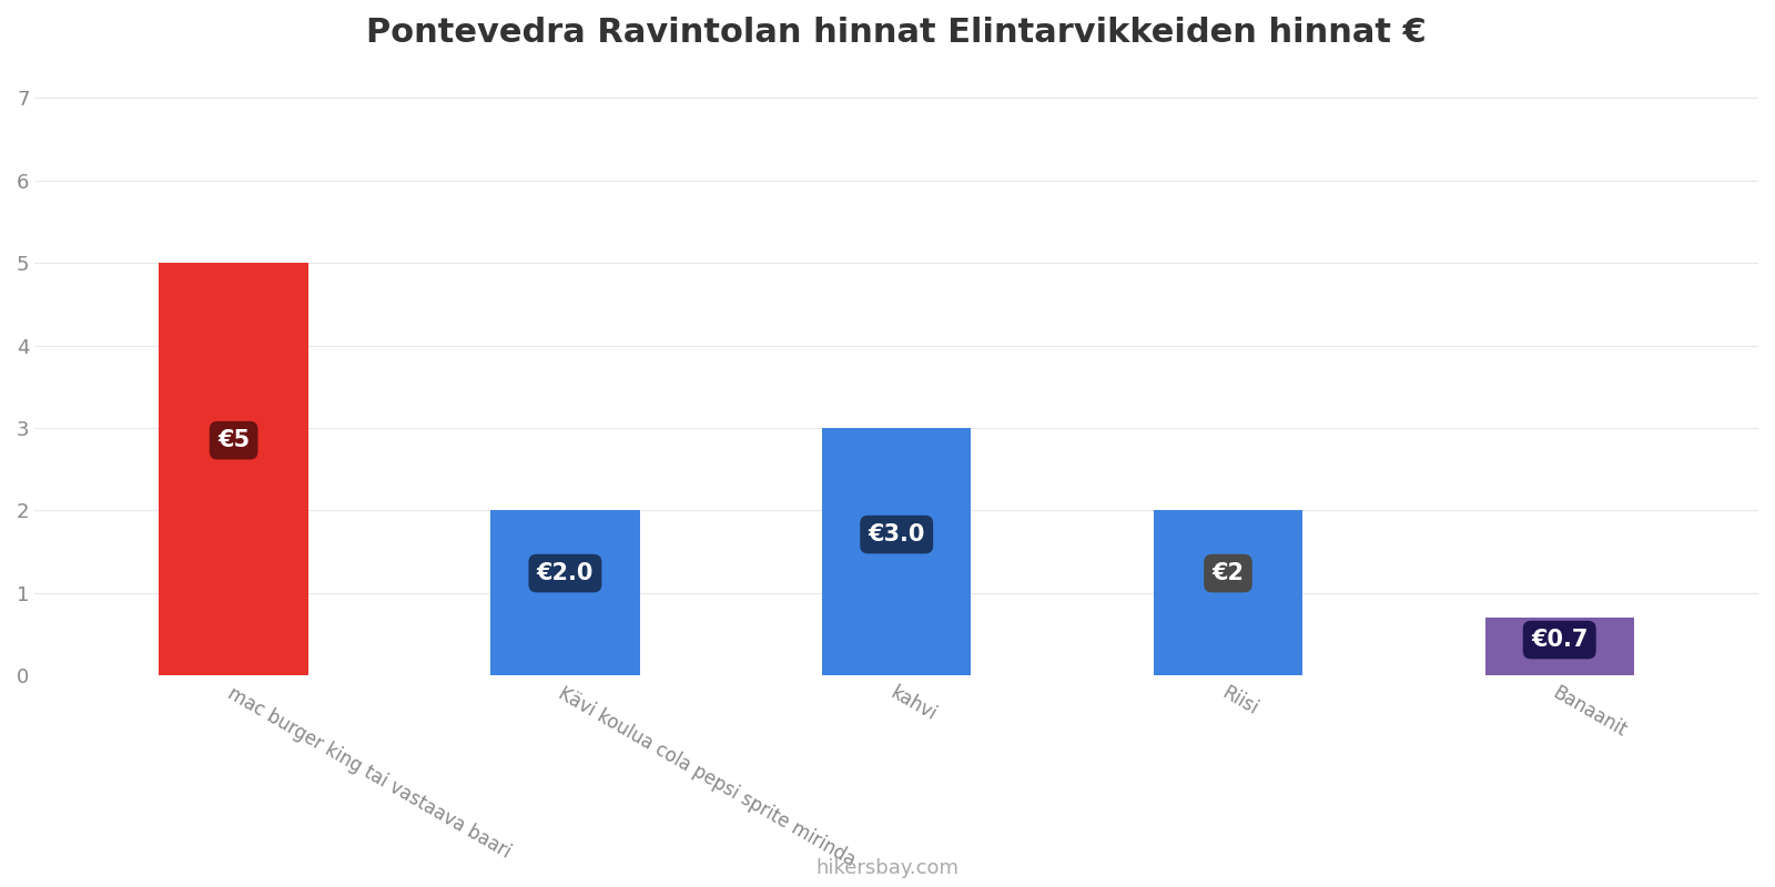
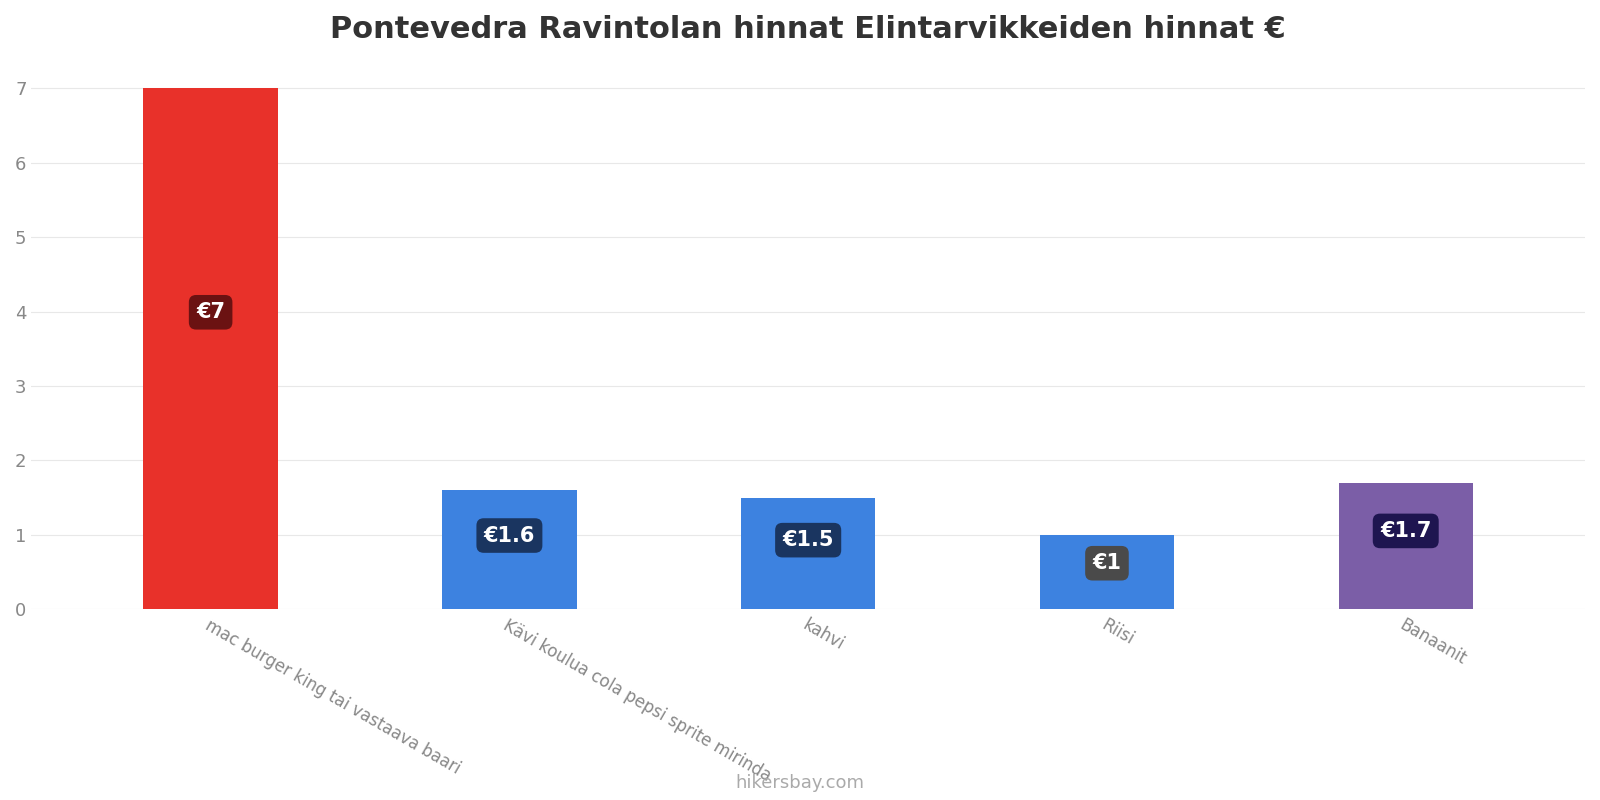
mac burger king tai vastaava baari: €5 -> €7
Kävi koulua cola pepsi sprite mirinda: €2.0 -> €1.6
kahvi: €3.0 -> €1.5
Riisi: €2 -> €1
Banaanit: €0.7 -> €1.7
